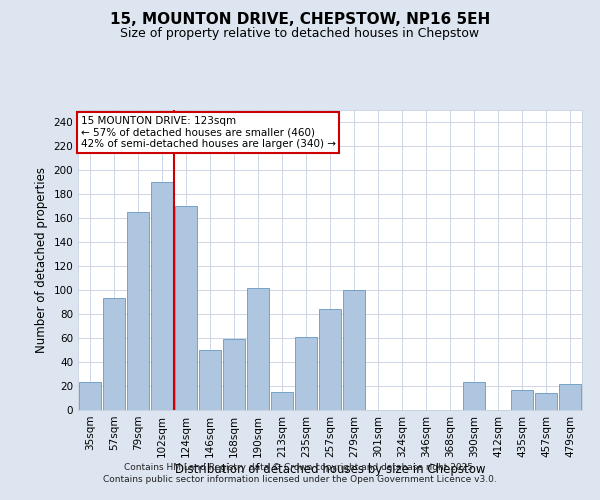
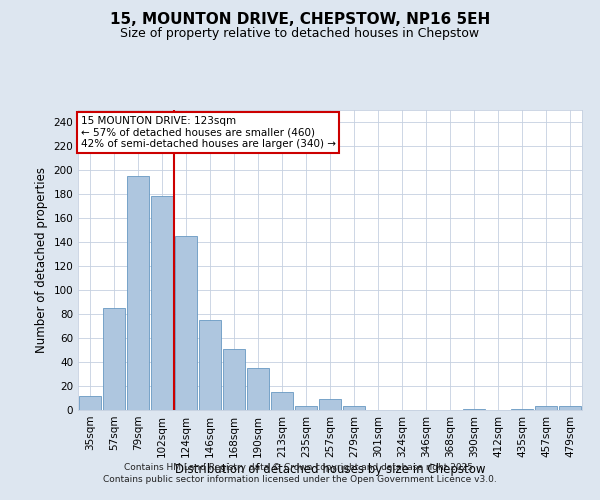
35sqm: 23 -> 12
57sqm: 93 -> 85
79sqm: 165 -> 195
102sqm: 190 -> 178
124sqm: 170 -> 145
146sqm: 50 -> 75
168sqm: 59 -> 51
190sqm: 102 -> 35
235sqm: 61 -> 3
257sqm: 84 -> 9
279sqm: 100 -> 3
390sqm: 23 -> 1
435sqm: 17 -> 1
457sqm: 14 -> 3
479sqm: 22 -> 3
